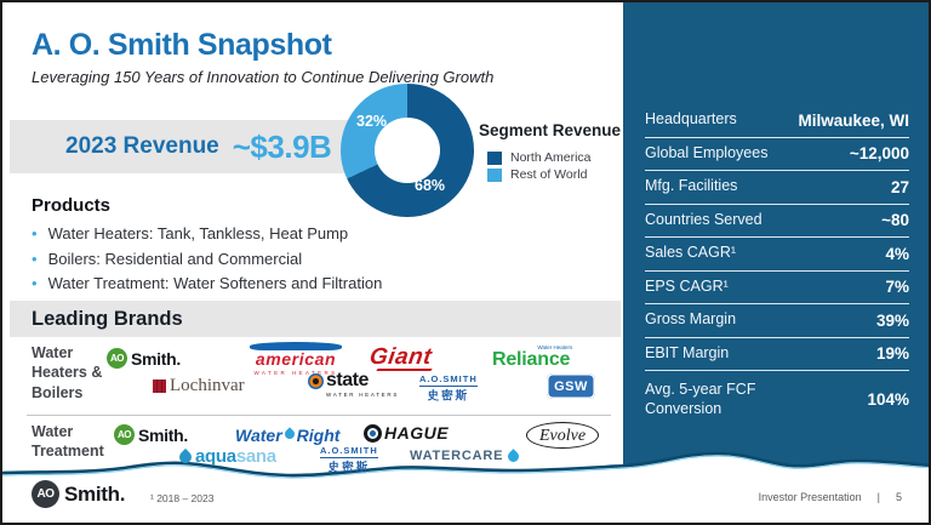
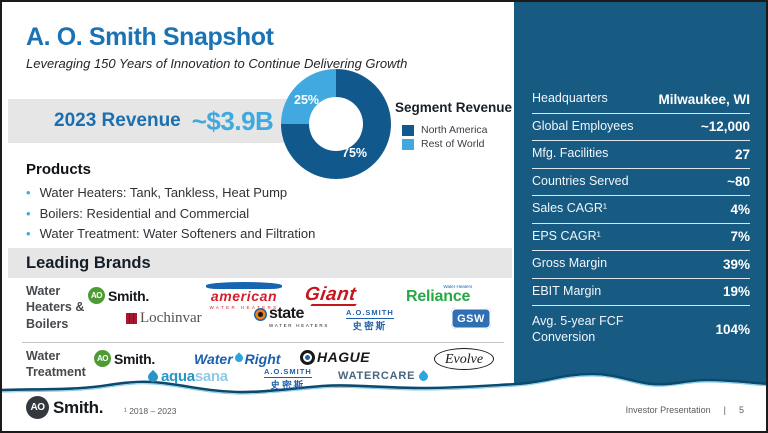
North America: 68% -> 75%
Rest of World: 32% -> 25%
